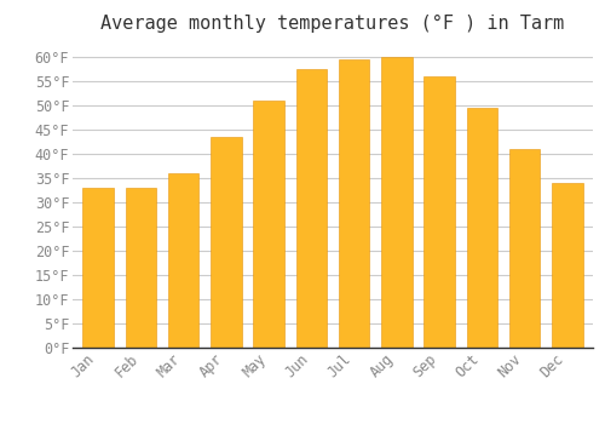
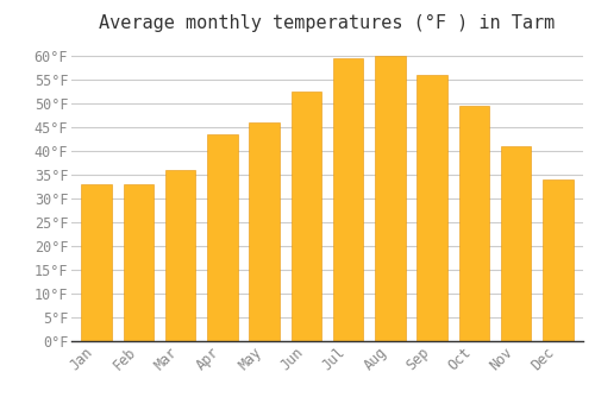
May: 51.0°F -> 46.0°F
Jun: 57.5°F -> 52.5°F
